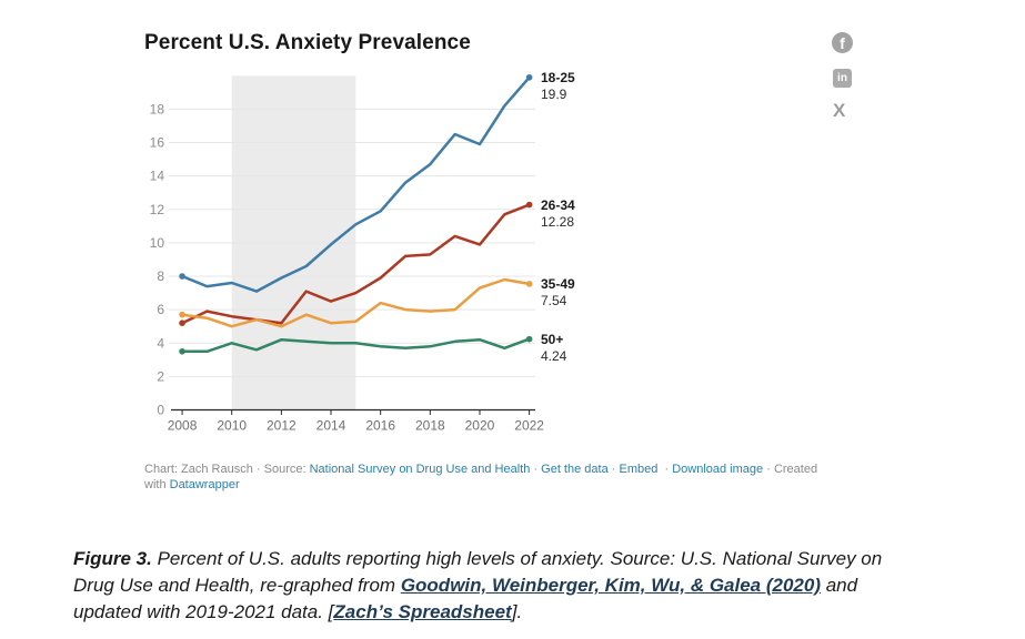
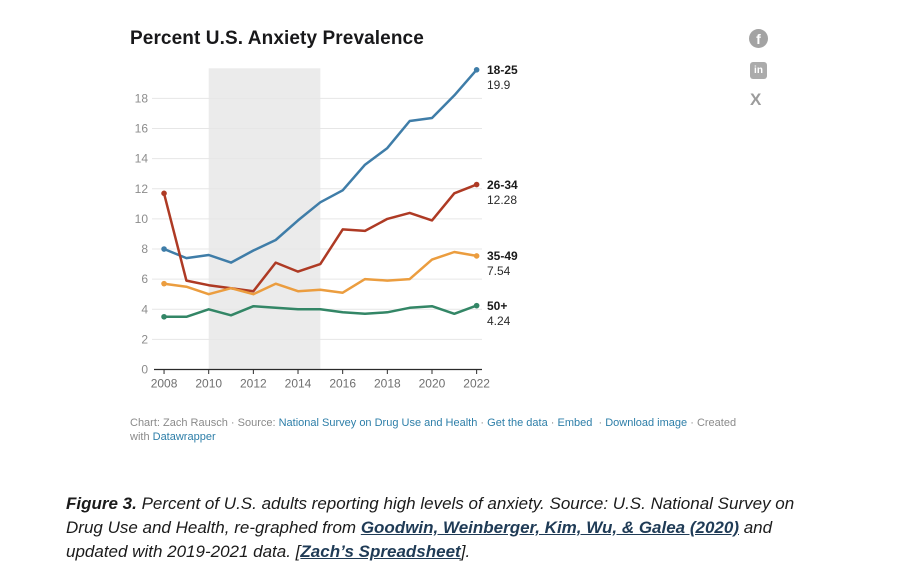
26-34/2008: 5.2 -> 11.7
26-34/2016: 7.9 -> 9.3
35-49/2016: 6.4 -> 5.1
26-34/2018: 9.3 -> 10.0
18-25/2020: 15.9 -> 16.7
